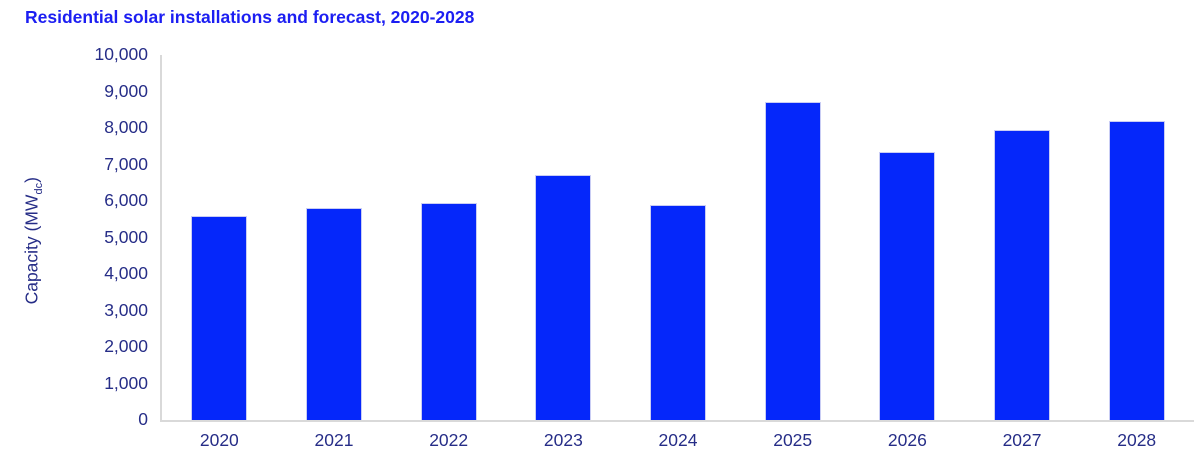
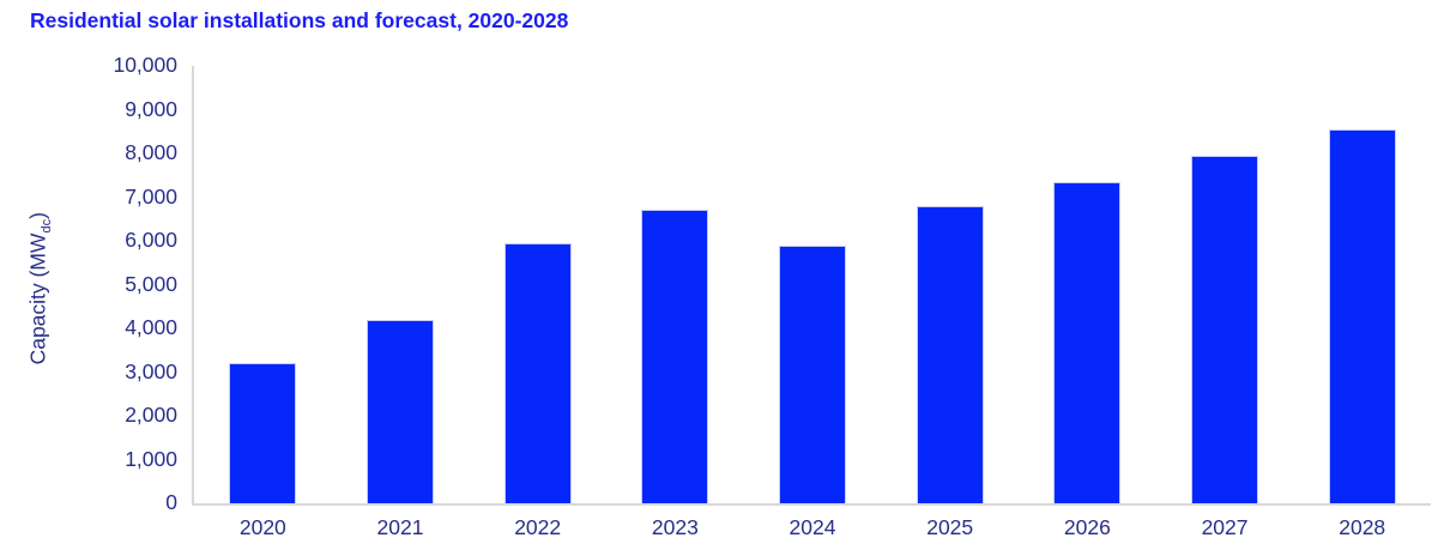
2020: 5600 -> 3200
2021: 5800 -> 4200
2025: 8700 -> 6800
2028: 8200 -> 8600
